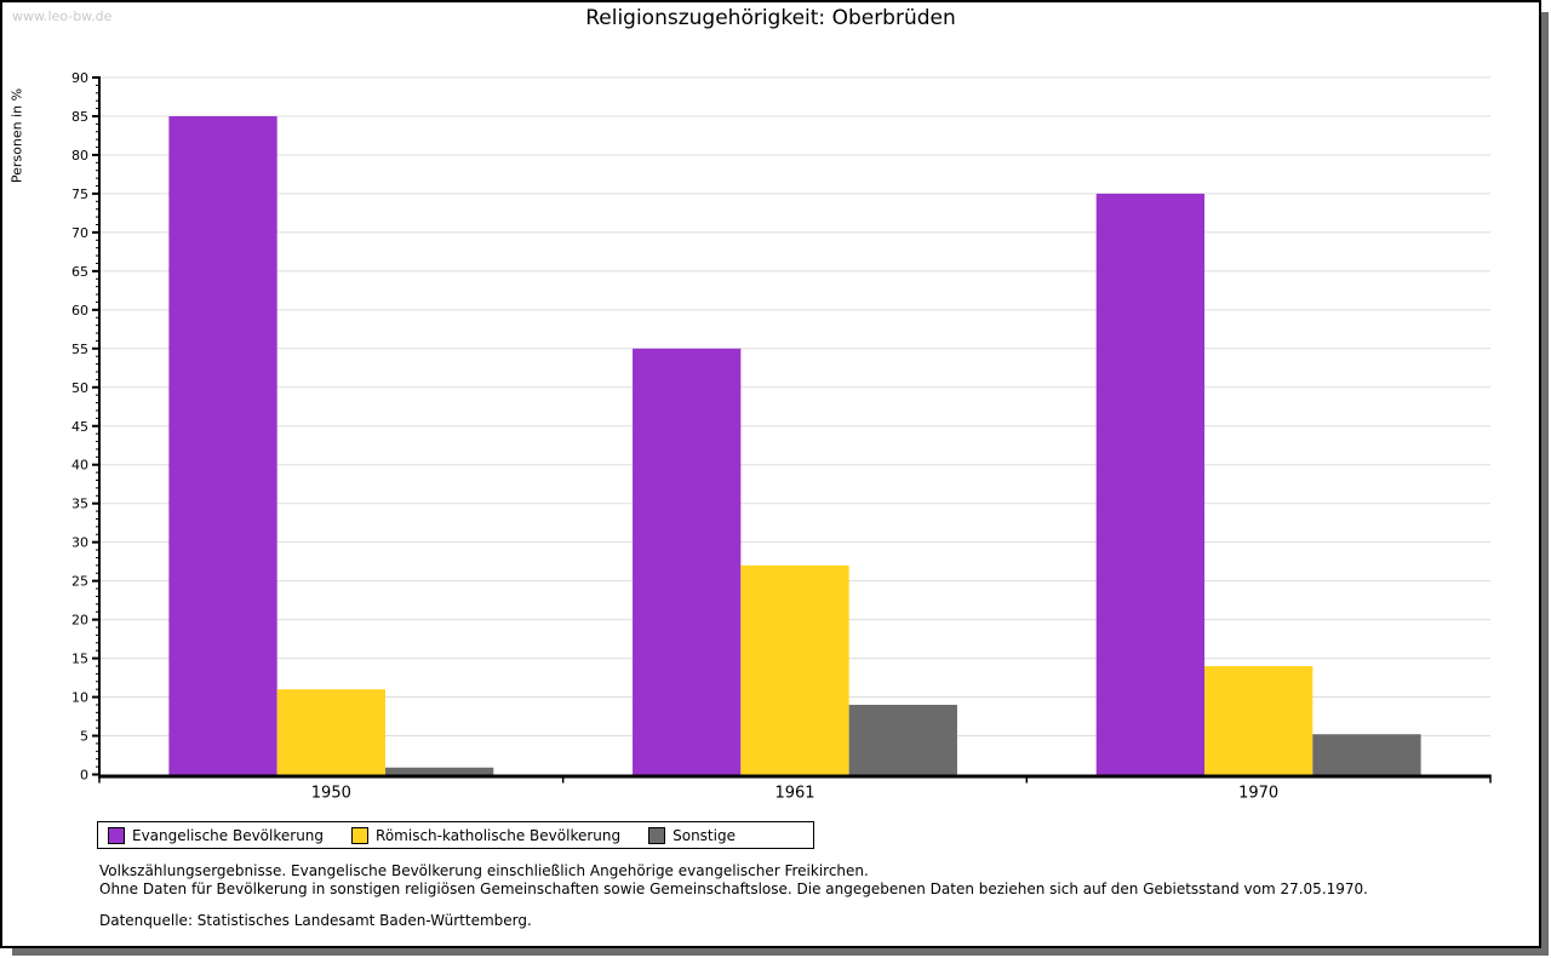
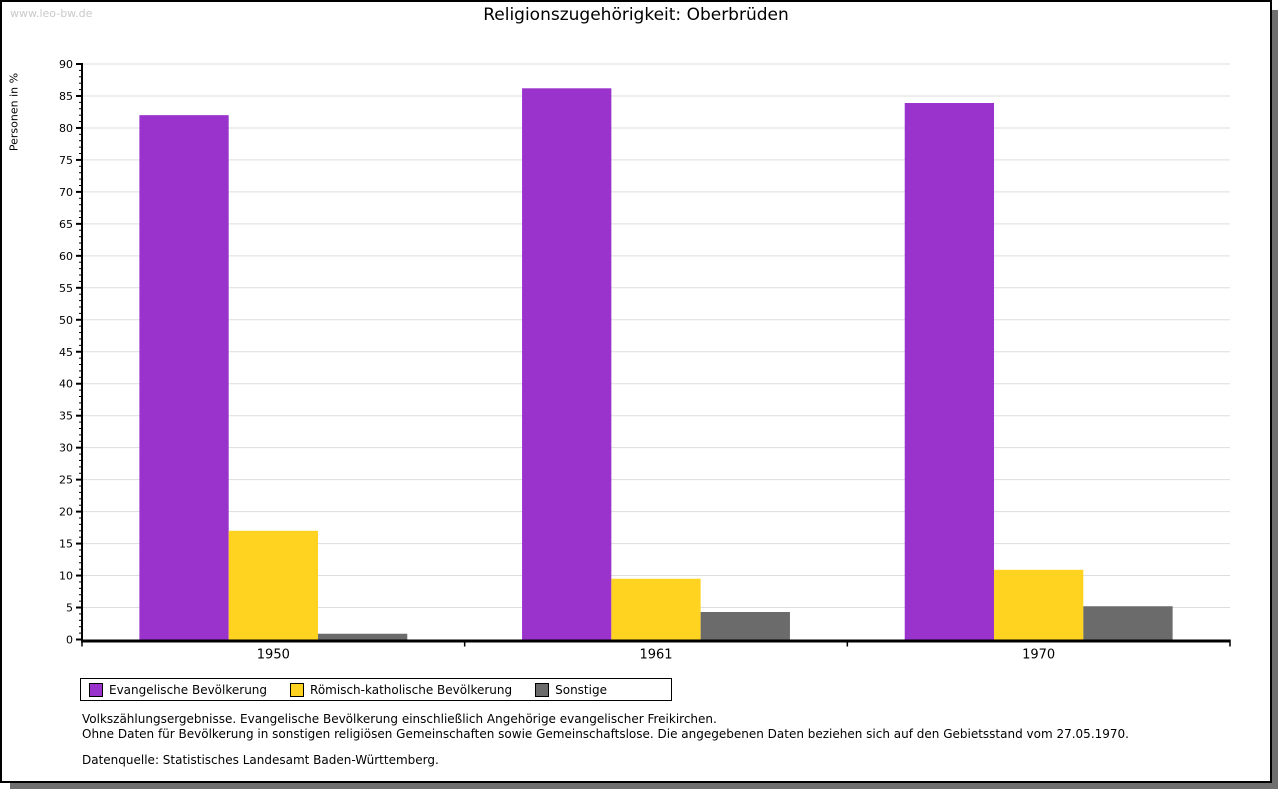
Evangelische Bevölkerung/1950: 85 -> 82
Römisch-katholische Bevölkerung/1950: 11 -> 17
Evangelische Bevölkerung/1961: 55 -> 86
Römisch-katholische Bevölkerung/1961: 27 -> 10
Sonstige/1961: 9 -> 4
Evangelische Bevölkerung/1970: 75 -> 84
Römisch-katholische Bevölkerung/1970: 14 -> 11
